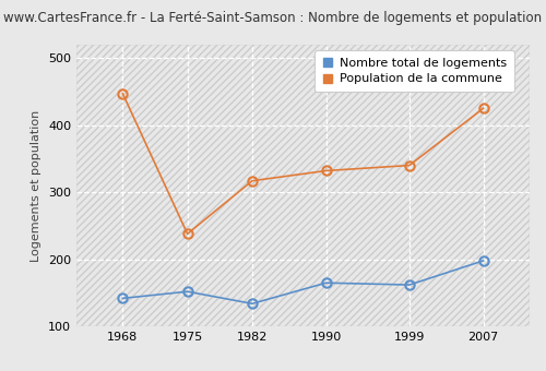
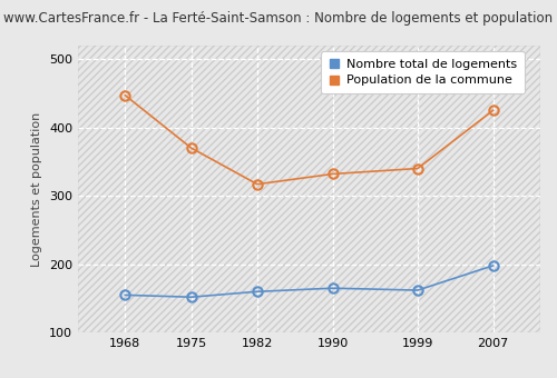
Nombre total de logements/1968: 142 -> 155
Population de la commune/1975: 238 -> 370
Nombre total de logements/1982: 134 -> 160
